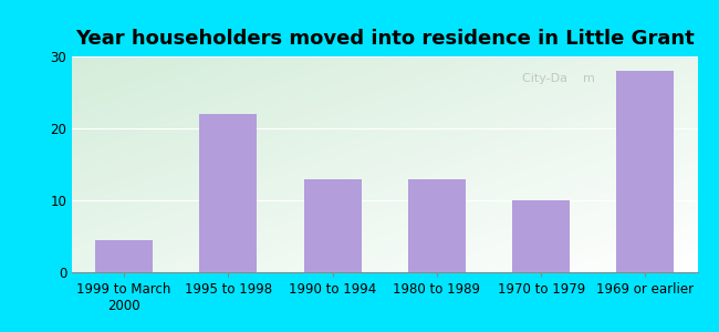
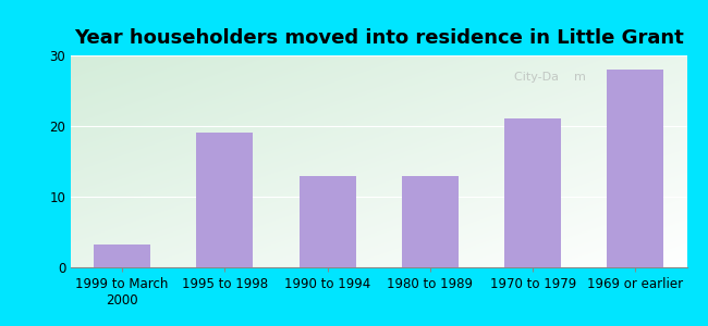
1999 to March 2000: 4.5 -> 3.2
1995 to 1998: 22.0 -> 19.0
1970 to 1979: 10.0 -> 21.0
